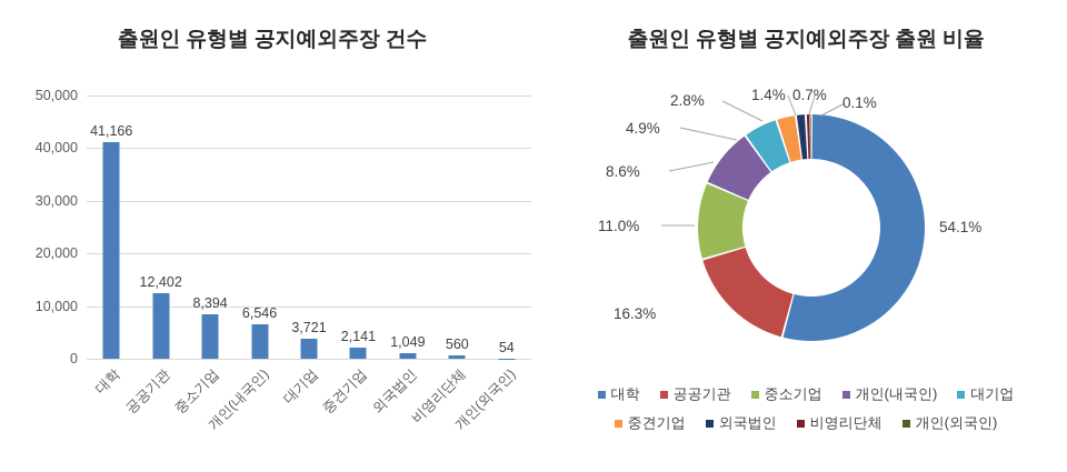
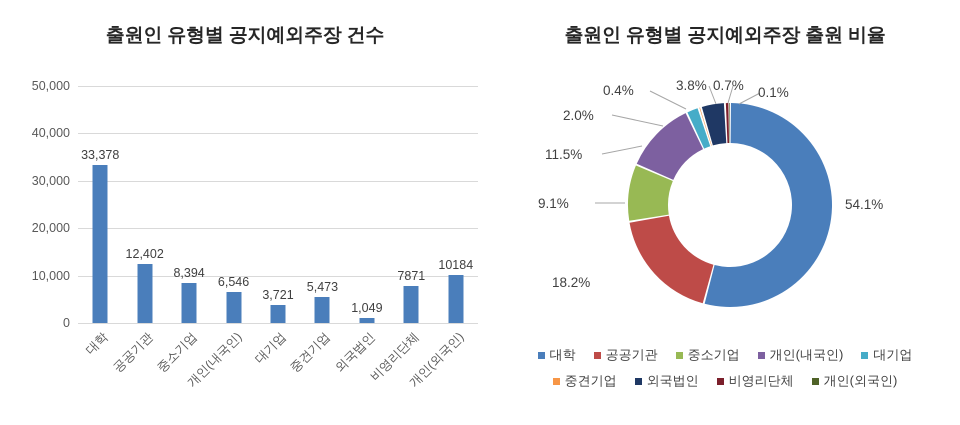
출원인 유형별 공지예외주장 건수/대학: 41,166 -> 33,378
출원인 유형별 공지예외주장 건수/중견기업: 2,141 -> 5,473
출원인 유형별 공지예외주장 건수/비영리단체: 560 -> 7871
출원인 유형별 공지예외주장 건수/개인(외국인): 54 -> 10184
출원인 유형별 공지예외주장 출원 비율/공공기관: 16.3% -> 18.2%
출원인 유형별 공지예외주장 출원 비율/중소기업: 11.0% -> 9.1%
출원인 유형별 공지예외주장 출원 비율/개인(내국인): 8.6% -> 11.5%
출원인 유형별 공지예외주장 출원 비율/대기업: 4.9% -> 2.0%
출원인 유형별 공지예외주장 출원 비율/중견기업: 2.8% -> 0.4%
출원인 유형별 공지예외주장 출원 비율/외국법인: 1.4% -> 3.8%
